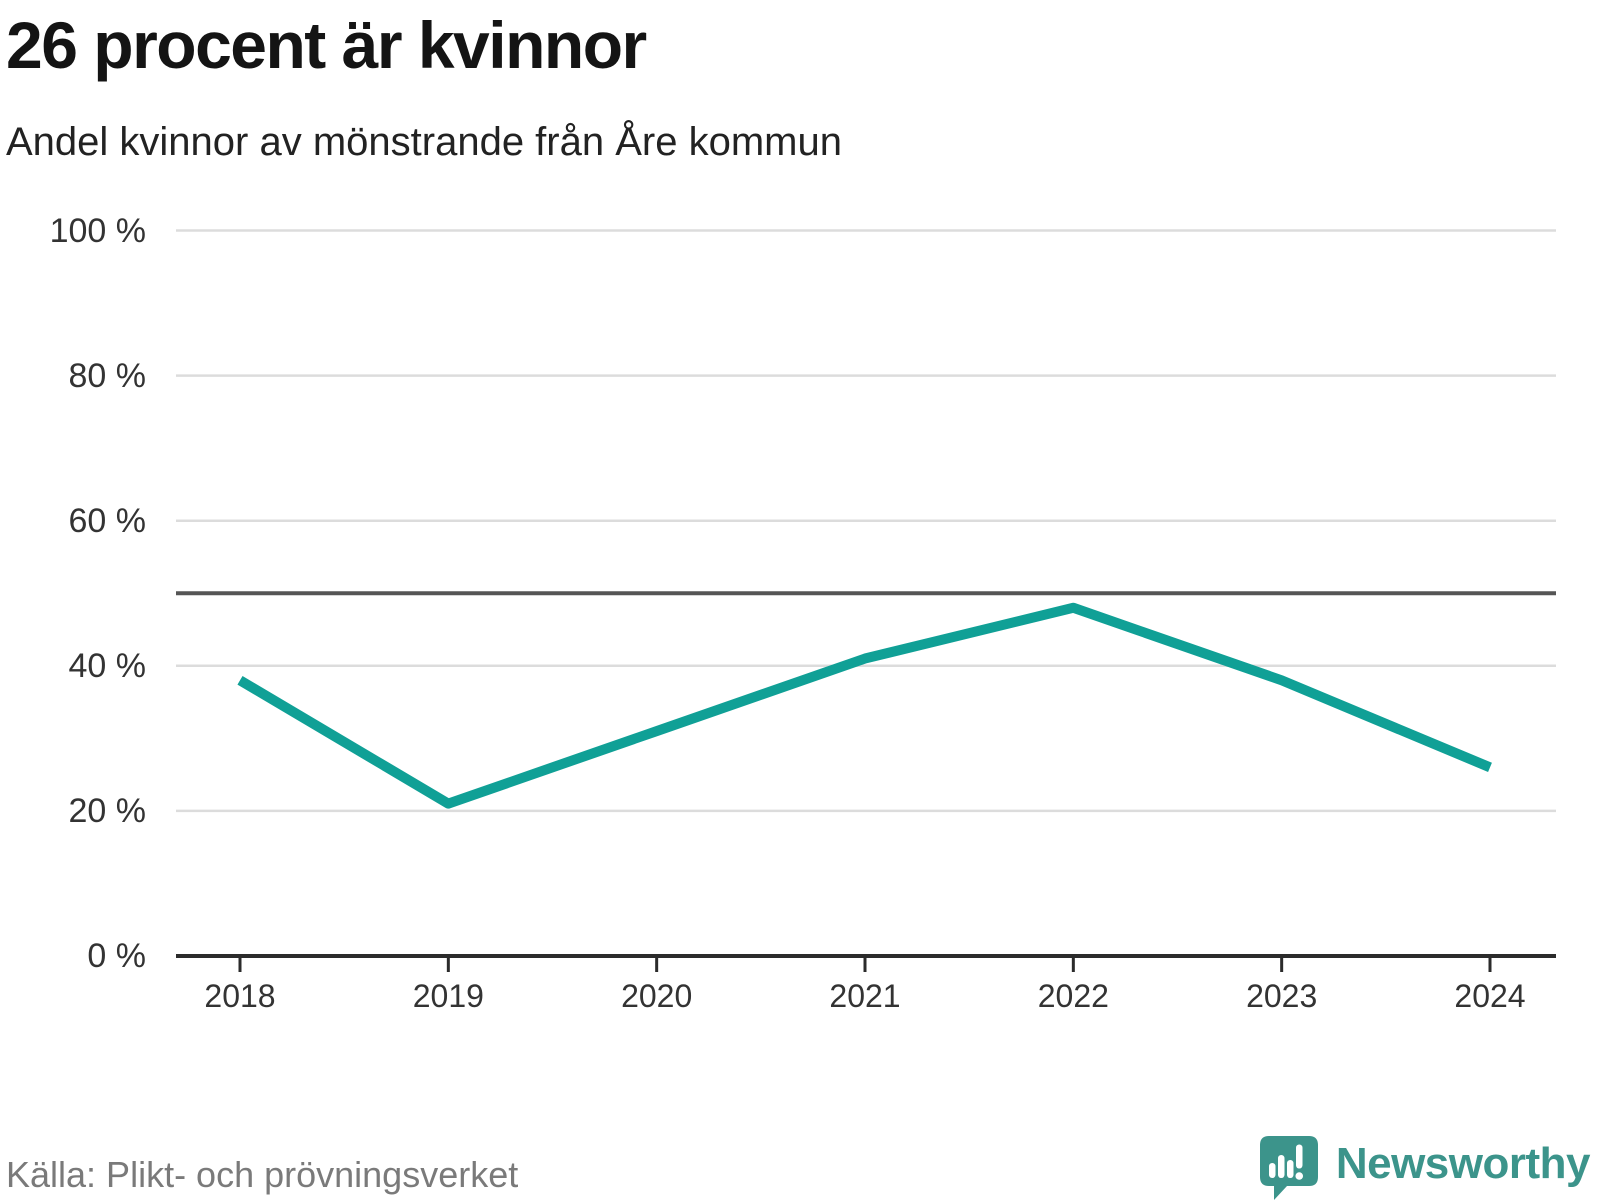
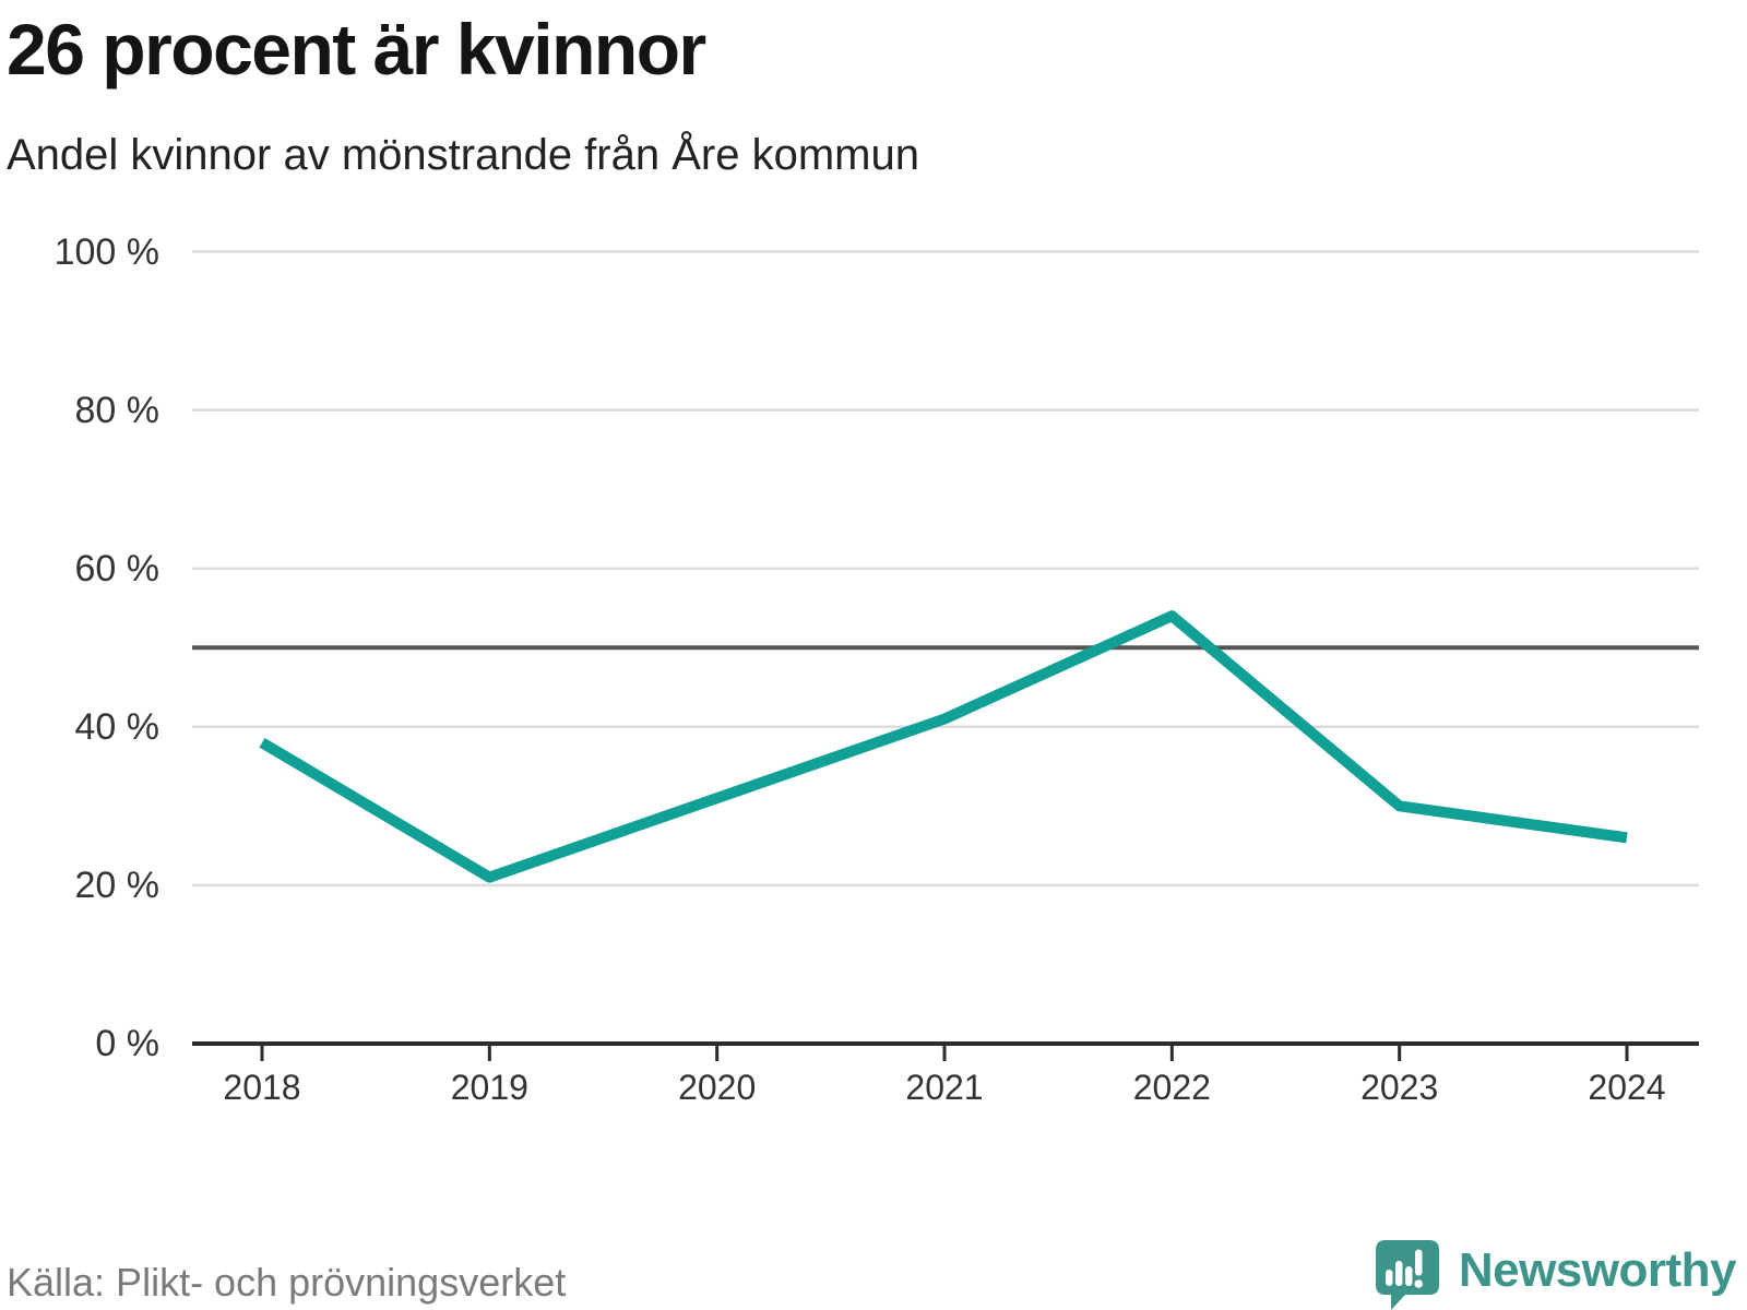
2022: 48% -> 54%
2023: 38% -> 30%
